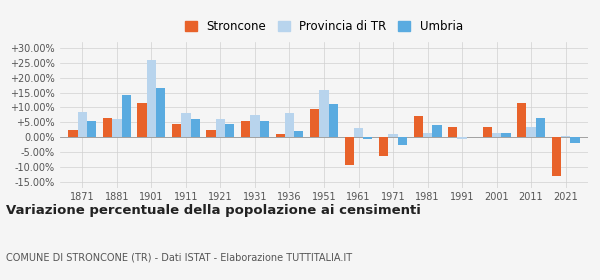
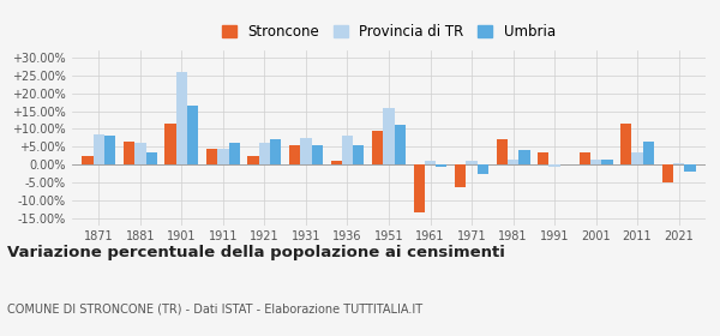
Umbria/1871: 5.5% -> 8.0%
Umbria/1881: 14.0% -> 3.5%
Provincia di TR/1911: 8.0% -> 4.5%
Umbria/1921: 4.5% -> 7.0%
Umbria/1936: 2.0% -> 5.5%
Stroncone/1961: -9.5% -> -13.5%
Provincia di TR/1961: 3.0% -> 1.0%
Stroncone/2021: -13.0% -> -5.0%
